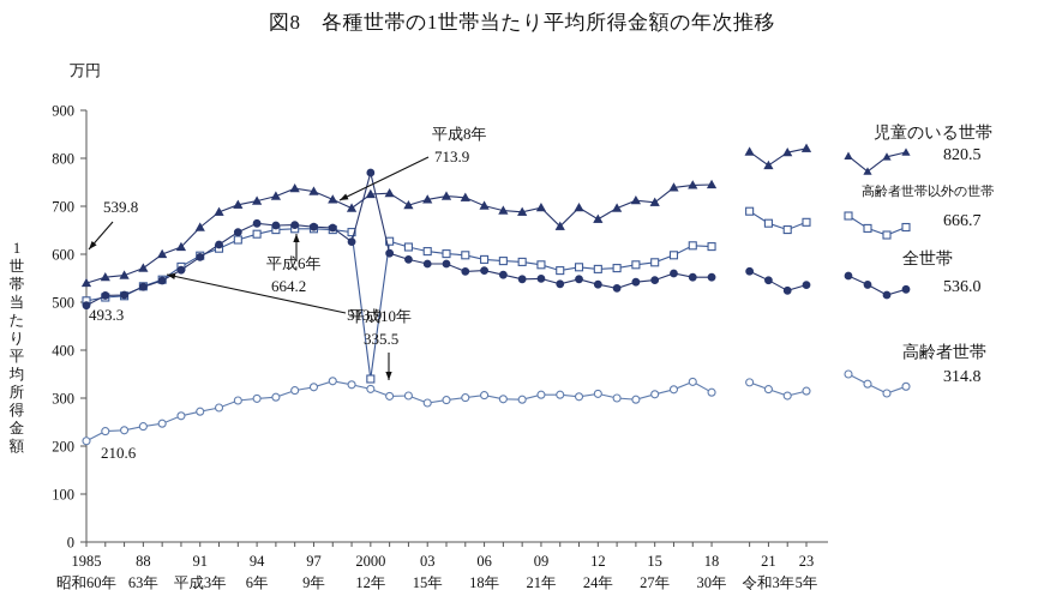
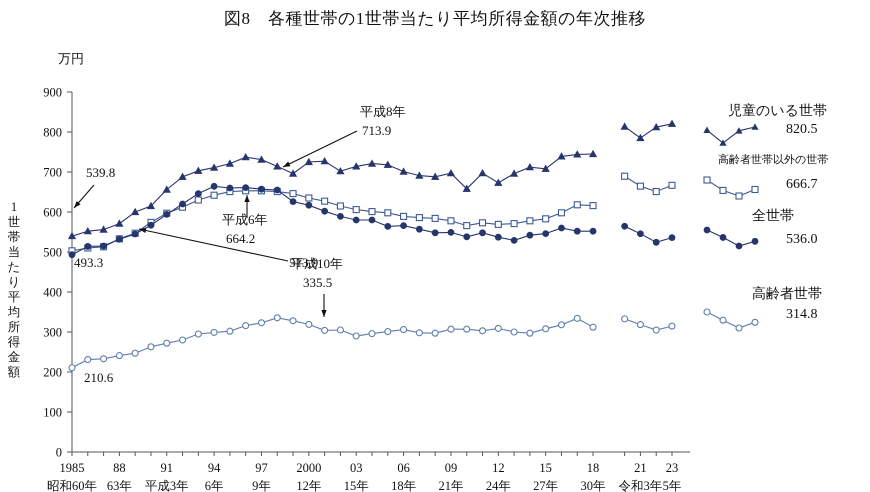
高齢者世帯以外の世帯/2000: 340 -> 640
全世帯/2000: 770 -> 620
